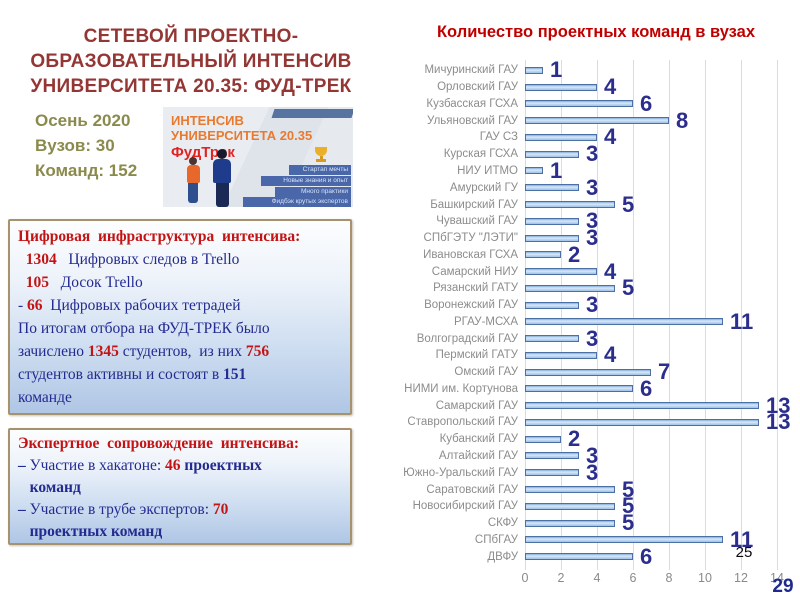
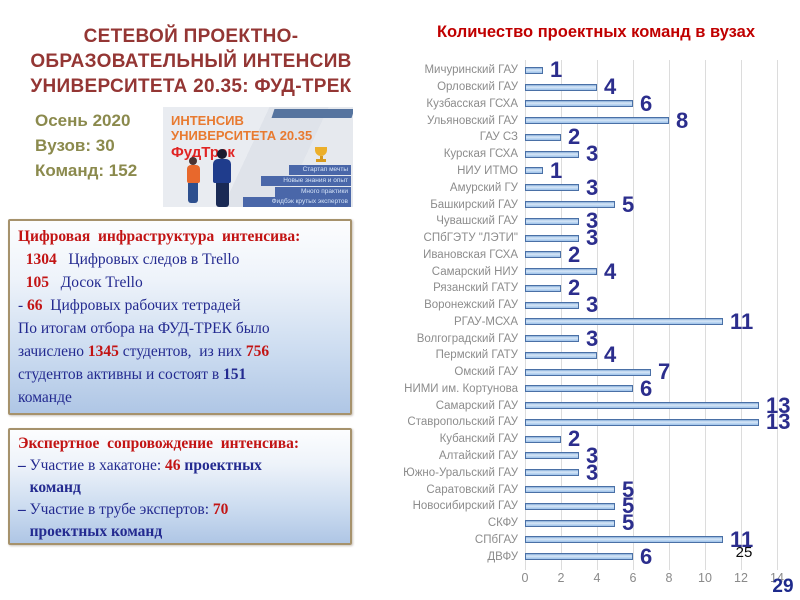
ГАУ СЗ: 4 -> 2
Рязанский ГАТУ: 5 -> 2
